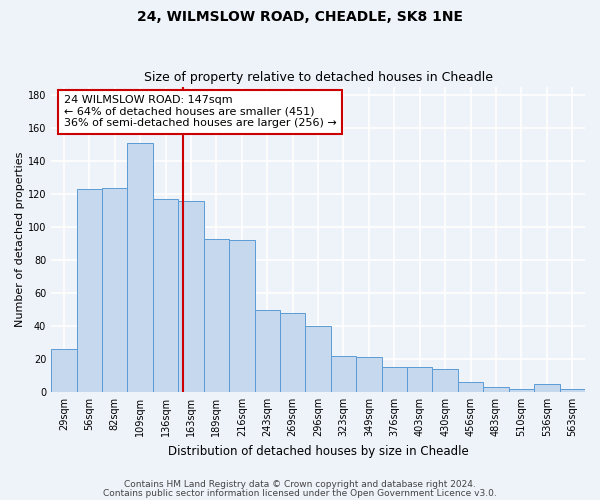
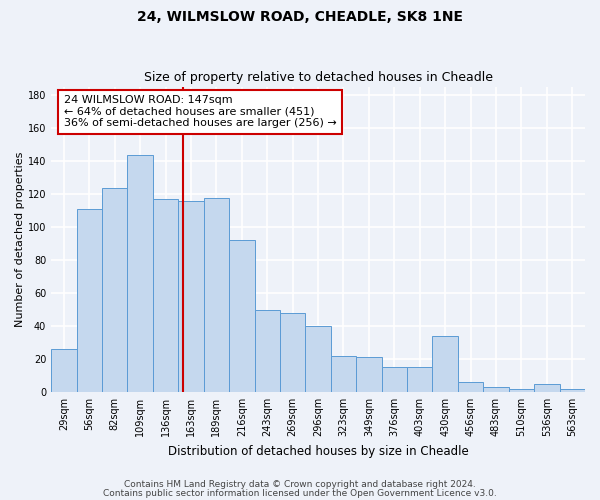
56sqm: 123 -> 111
109sqm: 151 -> 144
189sqm: 93 -> 118
430sqm: 14 -> 34
